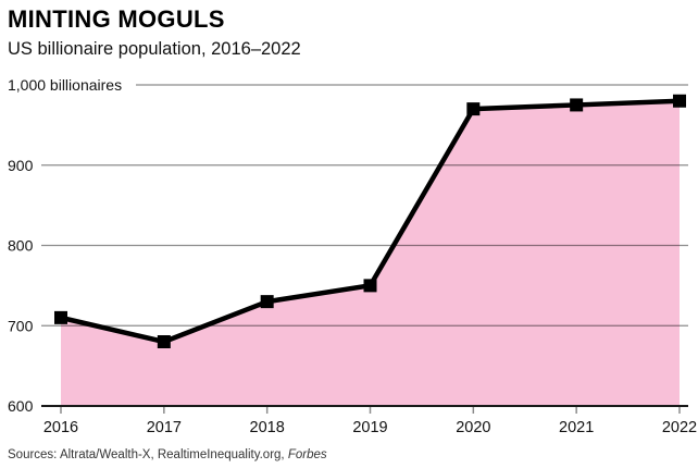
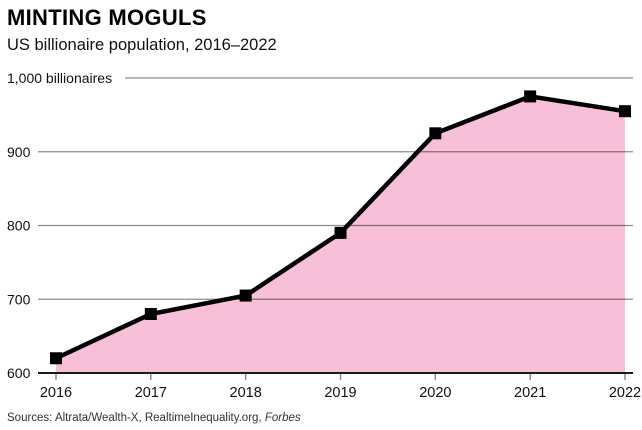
2016: 710 -> 620
2018: 730 -> 700
2019: 750 -> 790
2020: 970 -> 920
2022: 980 -> 960
